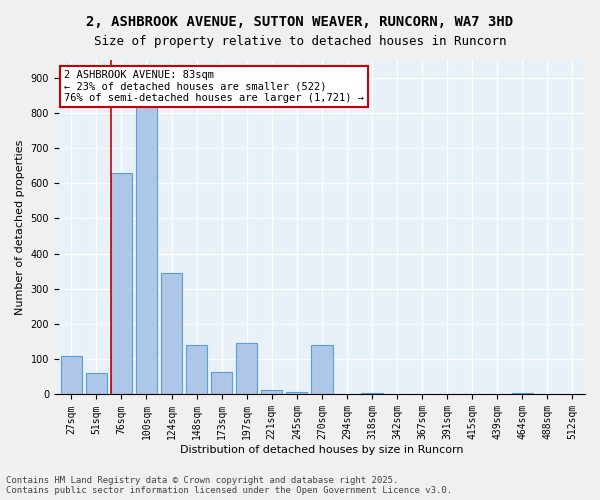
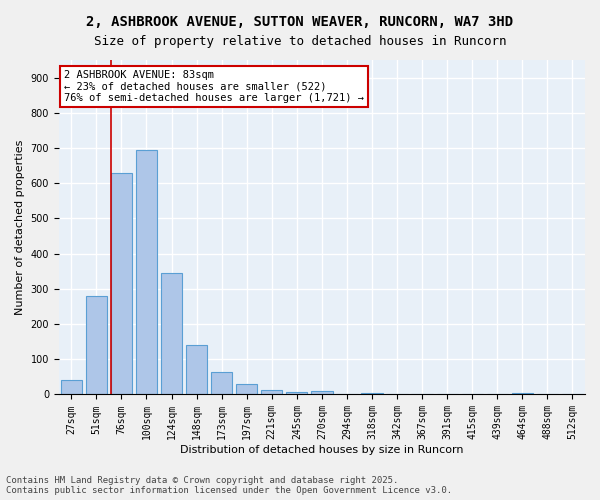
27sqm: 110 -> 40
51sqm: 60 -> 280
100sqm: 820 -> 695
197sqm: 145 -> 30
270sqm: 140 -> 10
